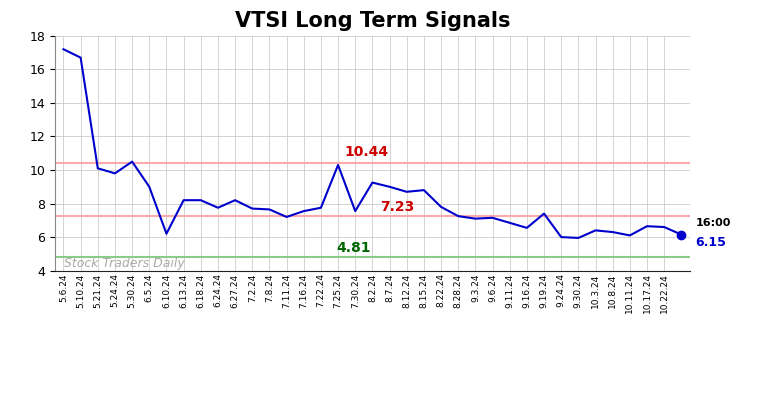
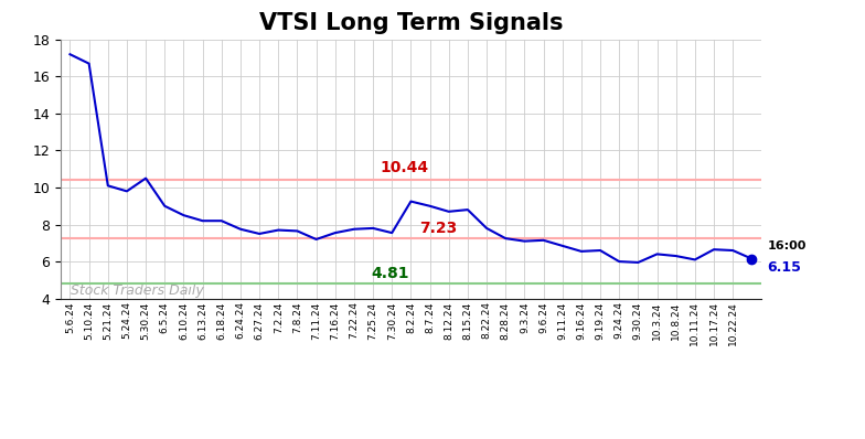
6.10.24: 6.2 -> 8.5
6.27.24: 8.2 -> 7.5
7.25.24: 10.3 -> 7.8
9.19.24: 7.4 -> 6.6
